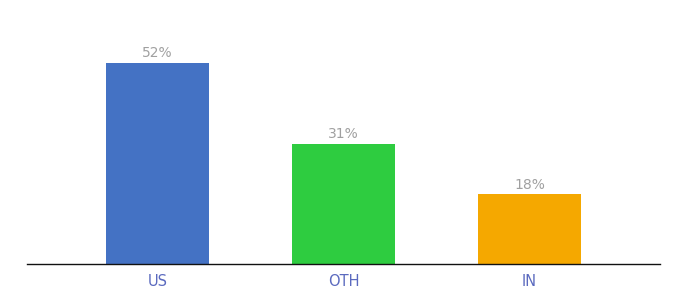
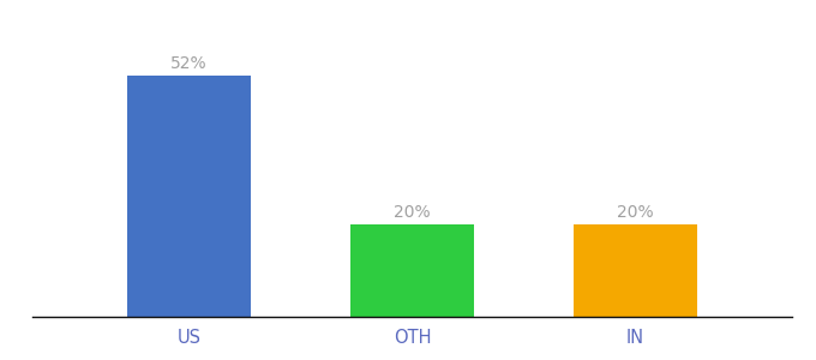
OTH: 31% -> 20%
IN: 18% -> 20%
